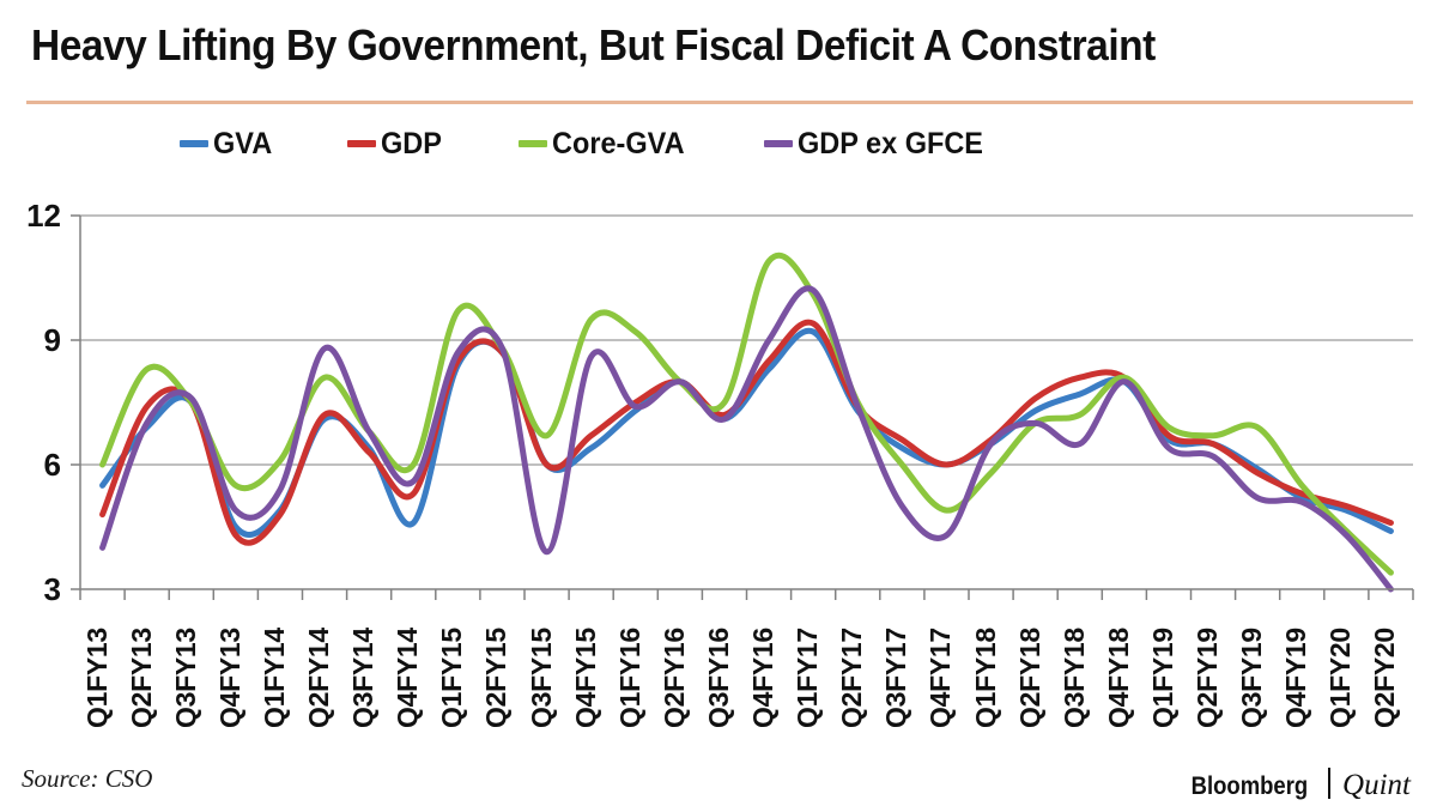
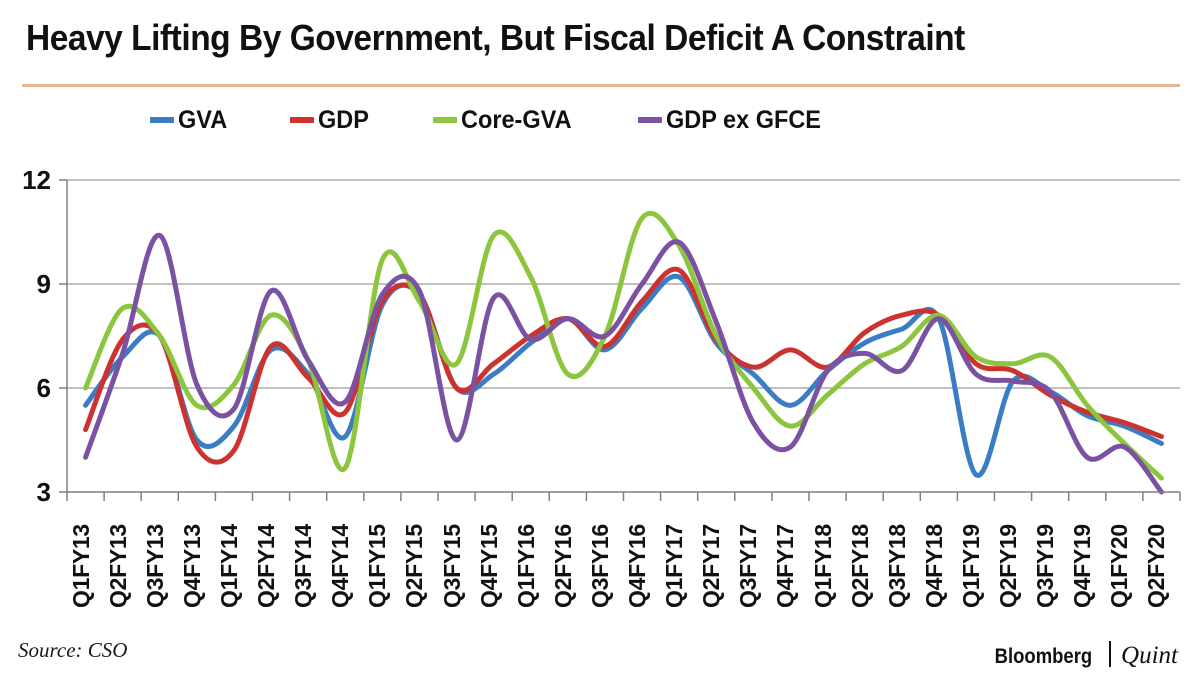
GDP ex GFCE/Q3FY13: 7.6 -> 10.4
GDP ex GFCE/Q4FY13: 4.9 -> 6.1
GDP/Q1FY14: 4.8 -> 4.2
Core-GVA/Q4FY14: 6.0 -> 3.7
Core-GVA/Q2FY15: 8.8 -> 8.5
GDP ex GFCE/Q3FY15: 3.9 -> 4.5
Core-GVA/Q4FY15: 9.5 -> 10.4
Core-GVA/Q2FY16: 8.0 -> 6.4
GDP ex GFCE/Q3FY16: 7.1 -> 7.5
GDP ex GFCE/Q2FY17: 7.4 -> 7.9
GVA/Q4FY17: 6.0 -> 5.5
GDP/Q4FY17: 6.0 -> 7.1
Core-GVA/Q2FY18: 7.0 -> 6.7
GVA/Q1FY19: 6.6 -> 3.5
GVA/Q2FY19: 6.5 -> 6.2
GDP ex GFCE/Q3FY19: 5.2 -> 5.9
GDP ex GFCE/Q4FY19: 5.1 -> 4.0
